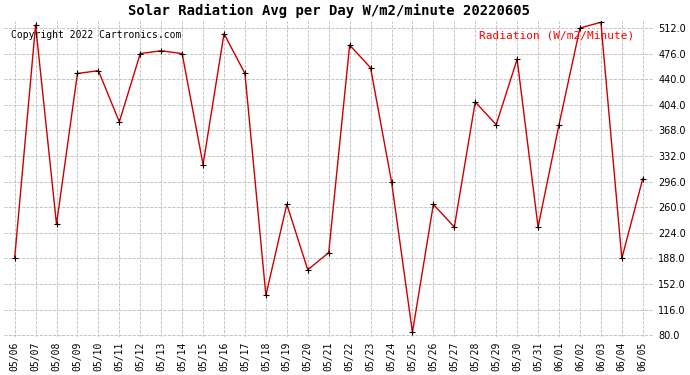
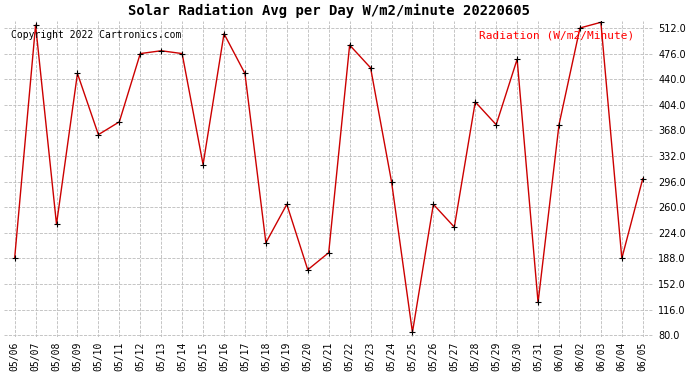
05/10: 452 -> 362
05/18: 136 -> 210
05/31: 232 -> 126
